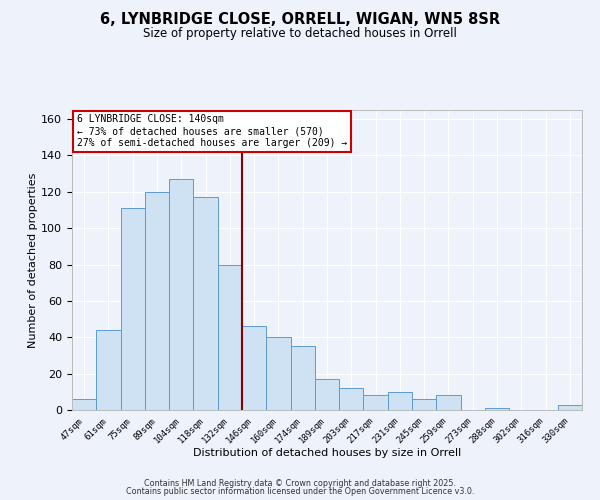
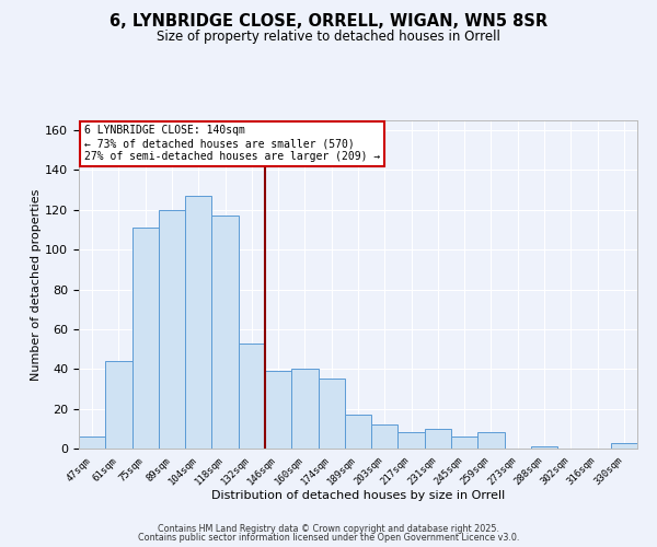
132sqm: 80 -> 53
146sqm: 46 -> 39
